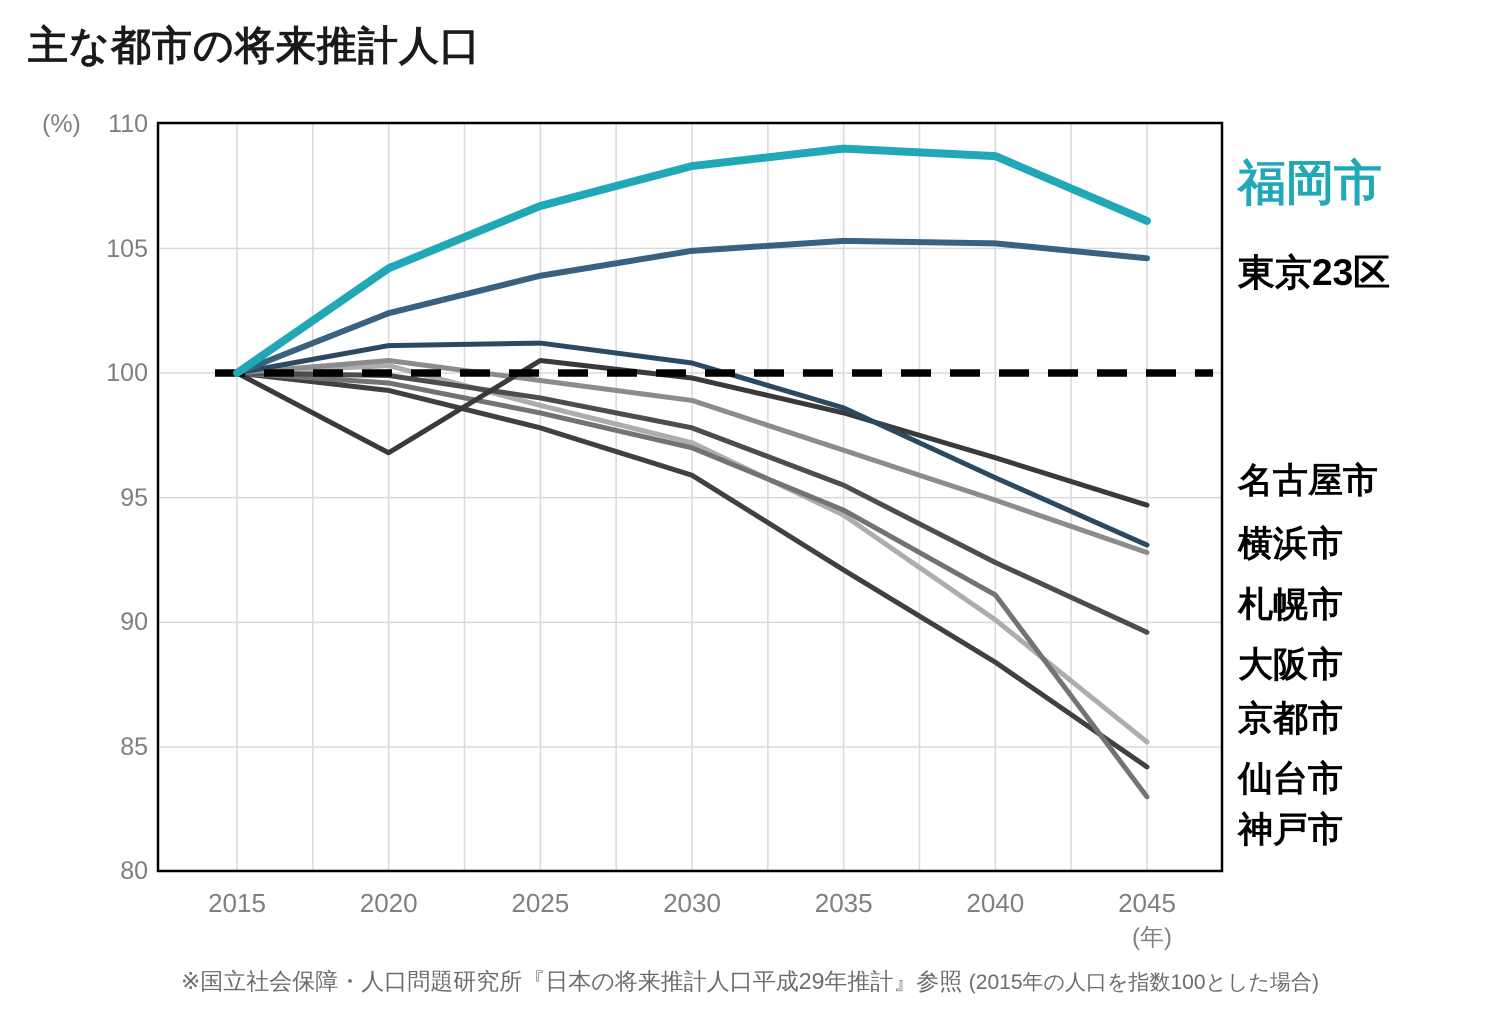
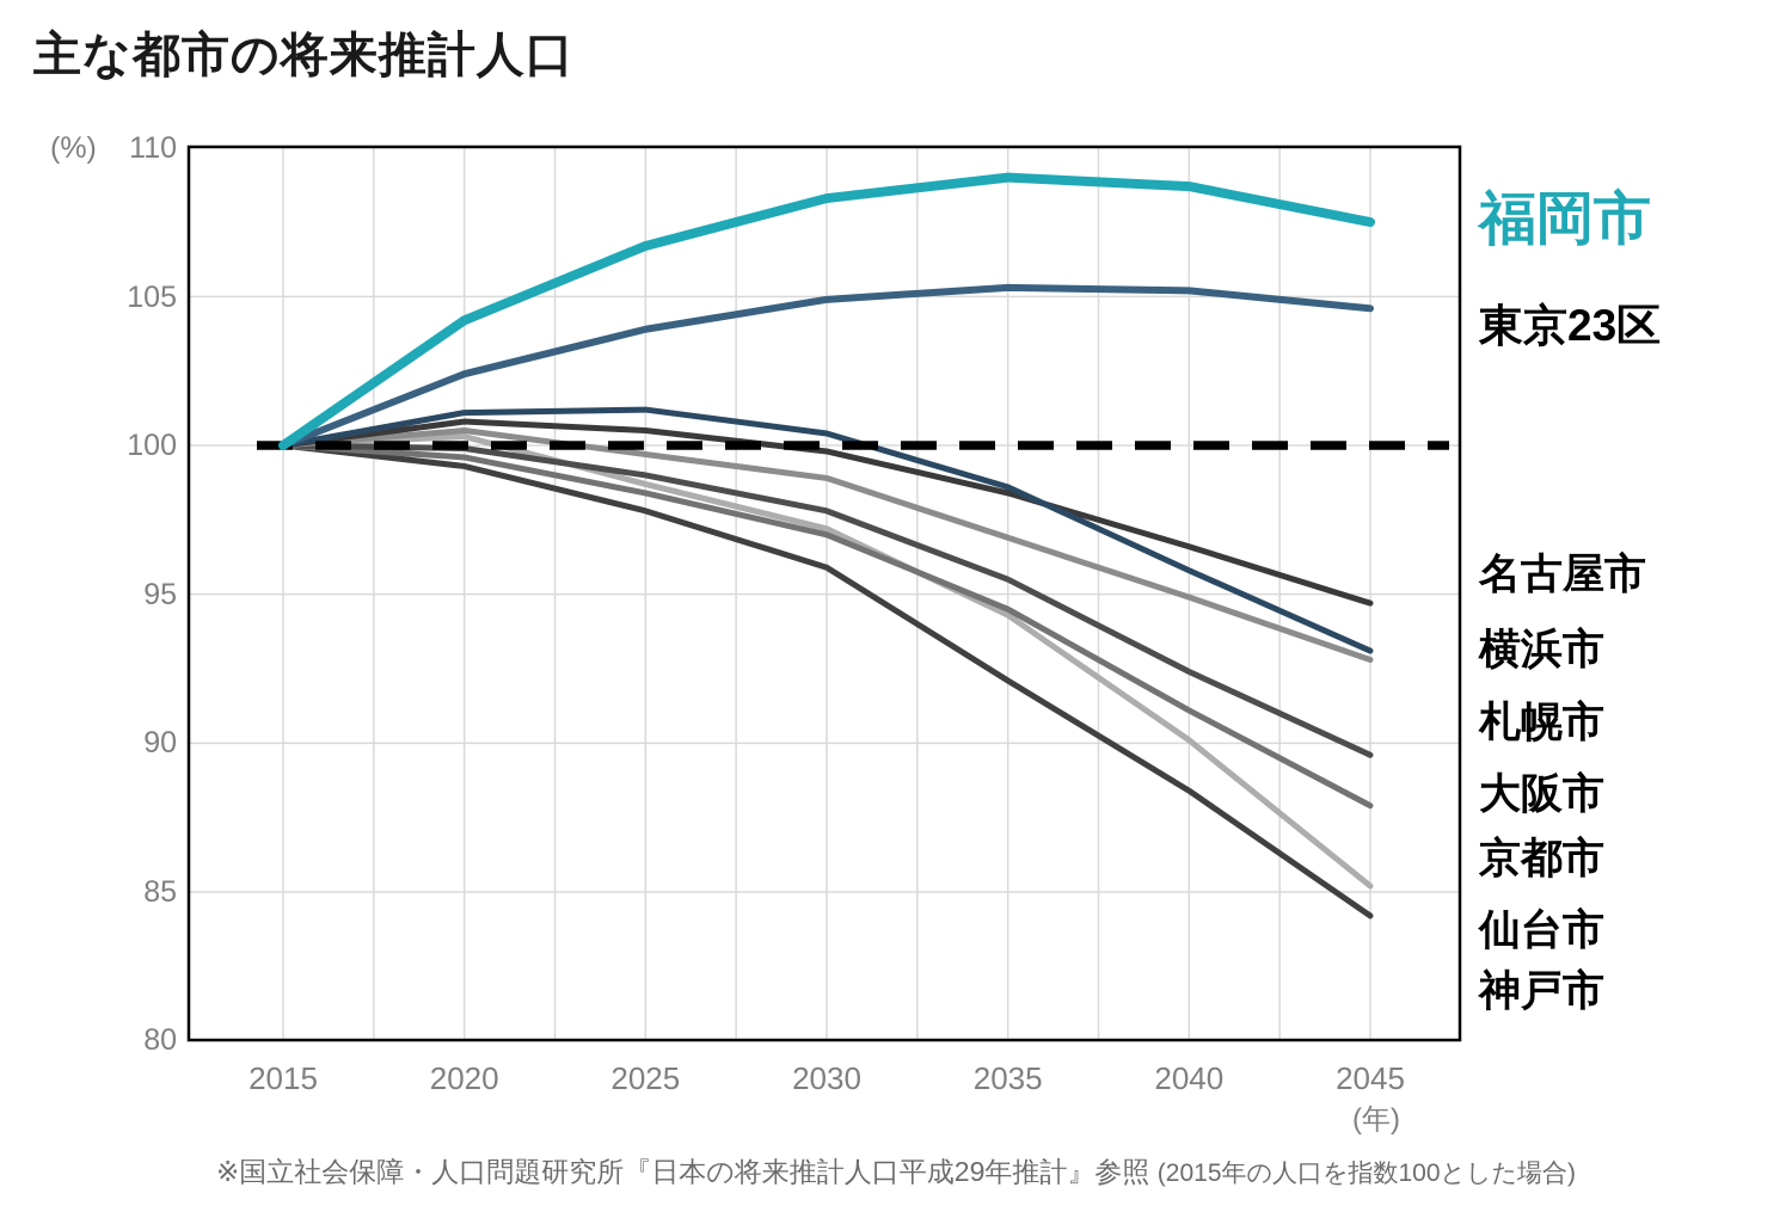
名古屋市/2020: 96.8 -> 100.8
京都市/2045: 83.0 -> 87.9
福岡市/2045: 106.1 -> 107.5
